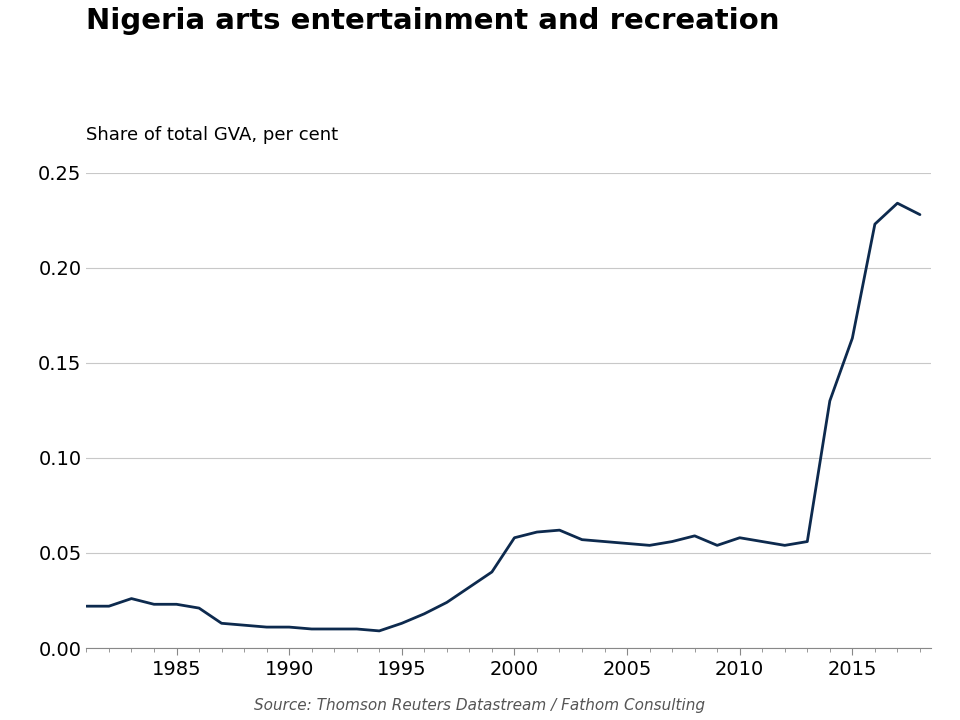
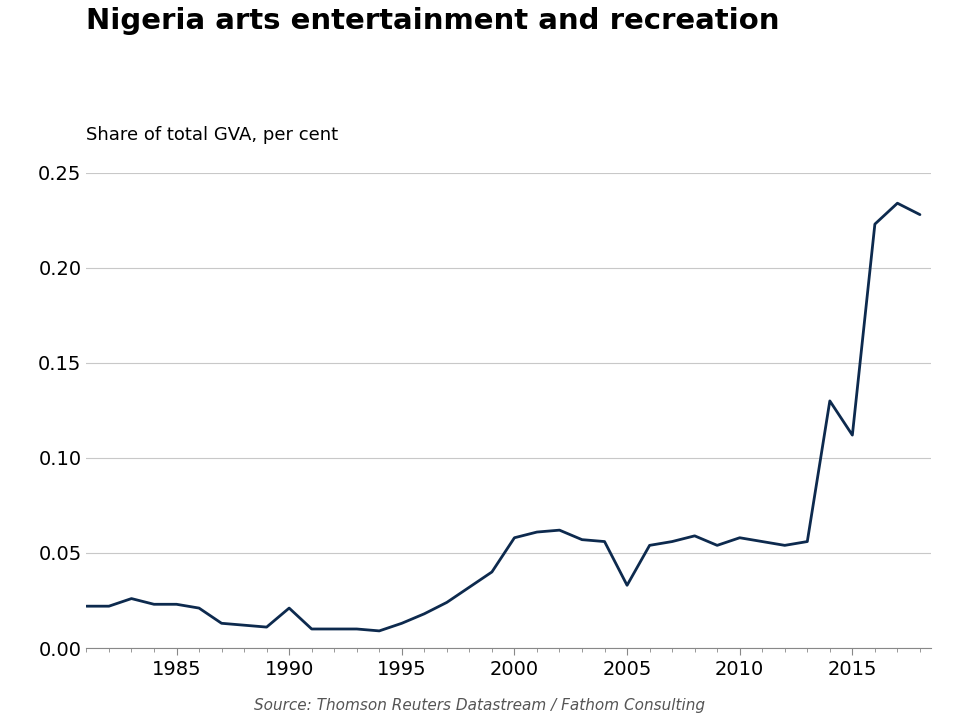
1990: 0.011 -> 0.021
2005: 0.055 -> 0.033
2015: 0.163 -> 0.112
